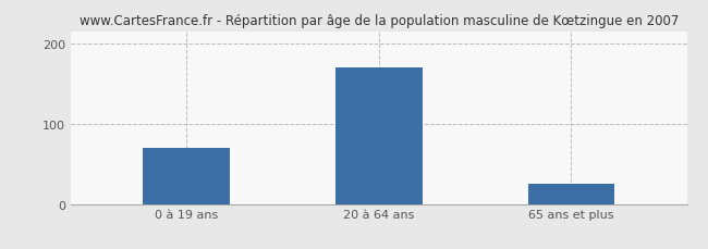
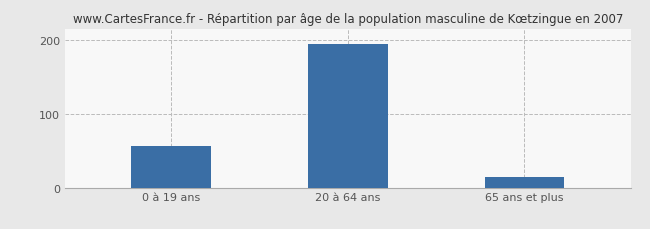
0 à 19 ans: 70 -> 56
20 à 64 ans: 170 -> 194
65 ans et plus: 25 -> 14
